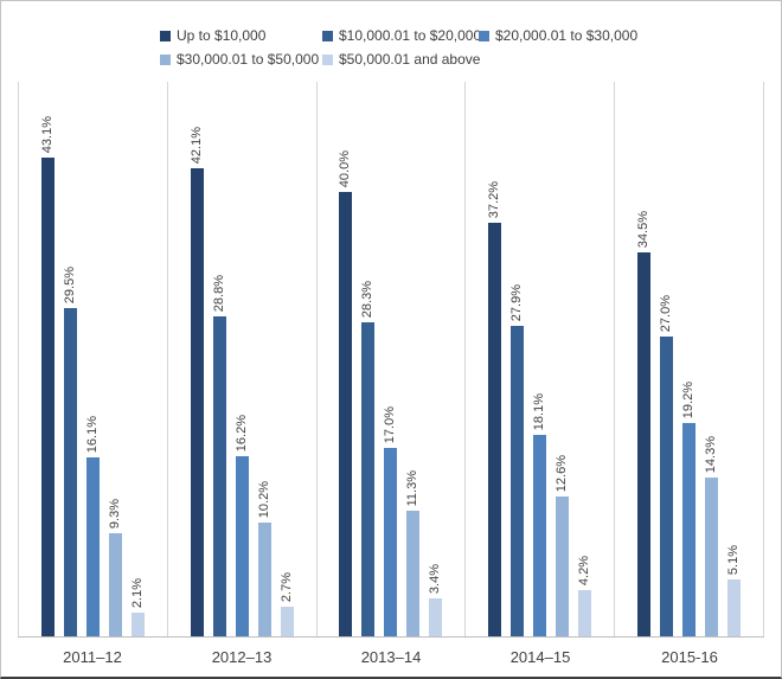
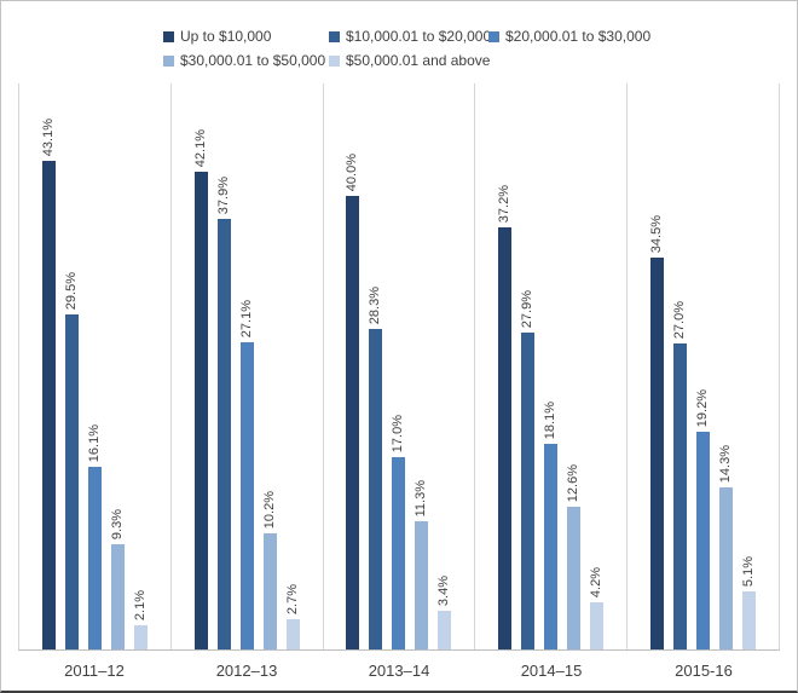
$10,000.01 to $20,000/2012–13: 28.8% -> 37.9%
$20,000.01 to $30,000/2012–13: 16.2% -> 27.1%
